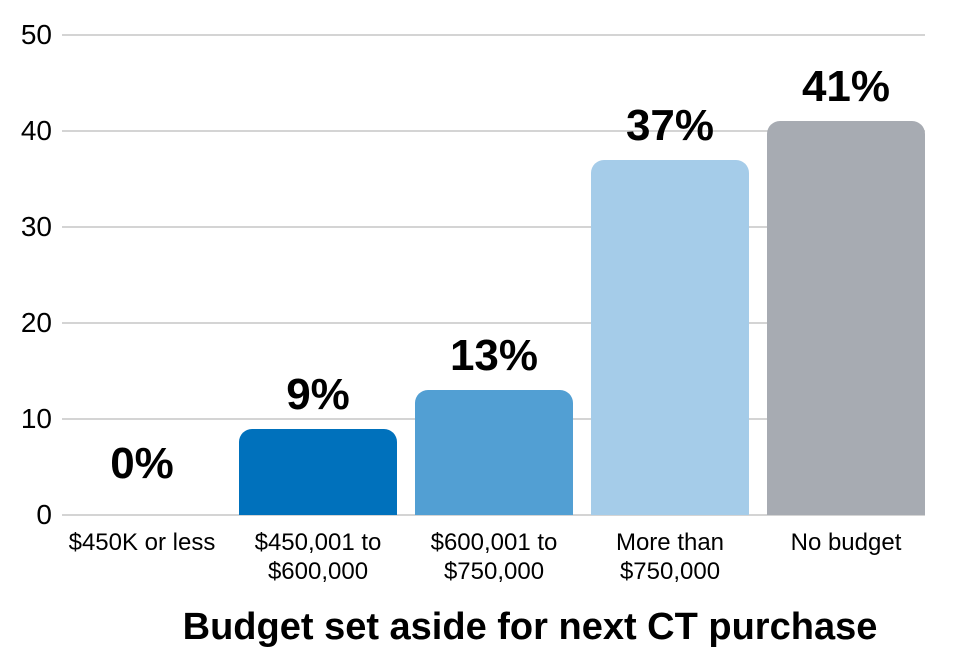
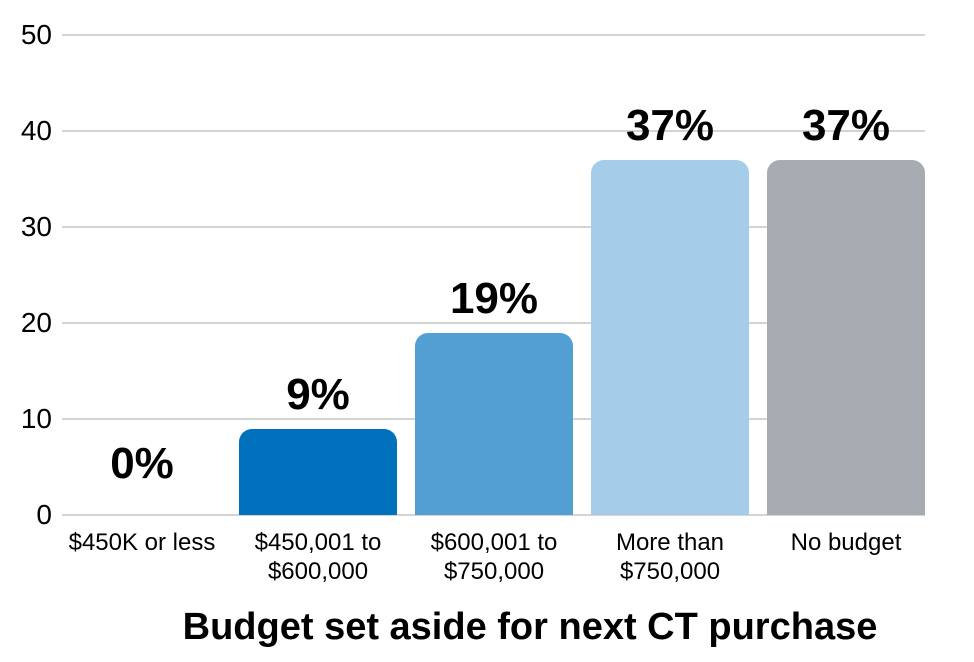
$600,001 to $750,000: 13% -> 19%
No budget: 41% -> 37%
